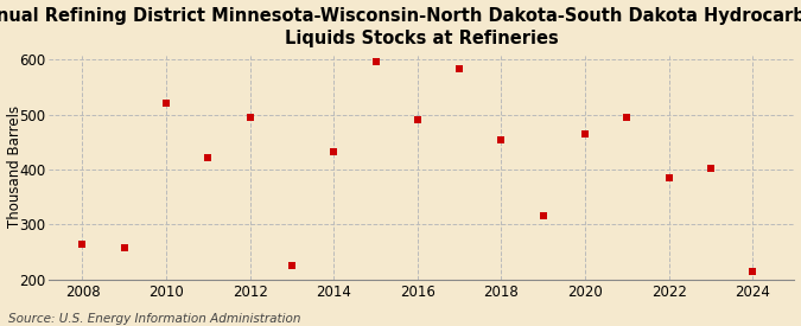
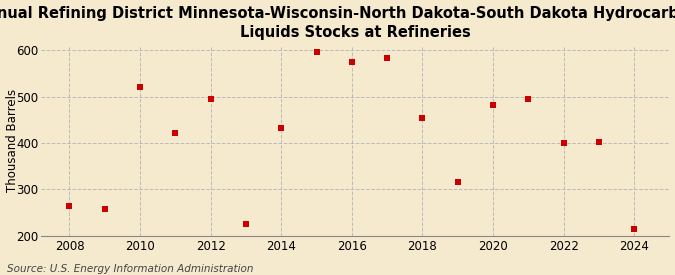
2016: 490 -> 575
2020: 465 -> 482
2022: 385 -> 400
